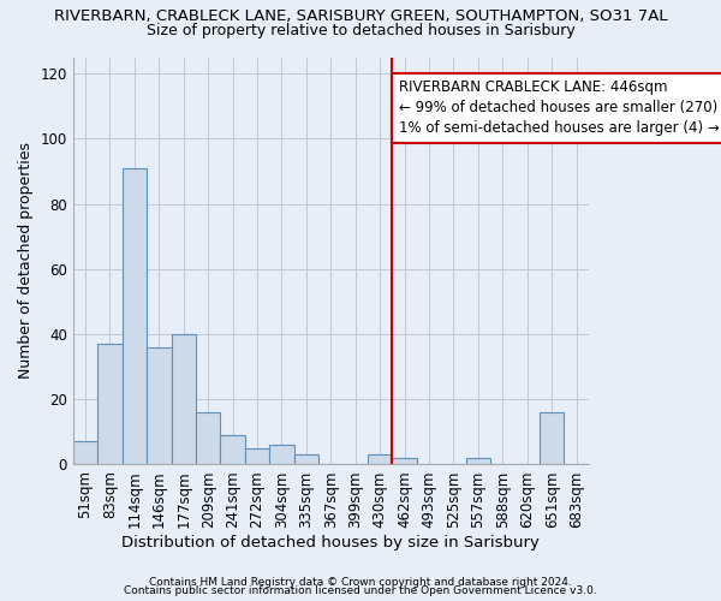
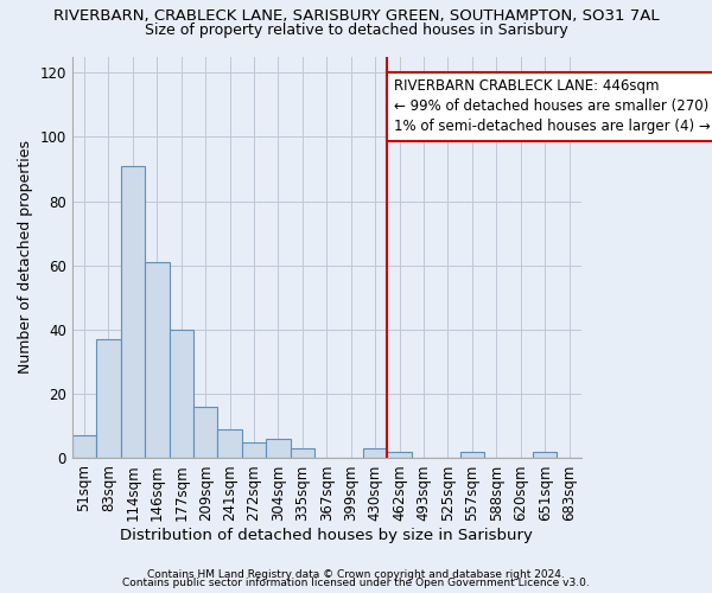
146sqm: 36 -> 61
651sqm: 16 -> 2
